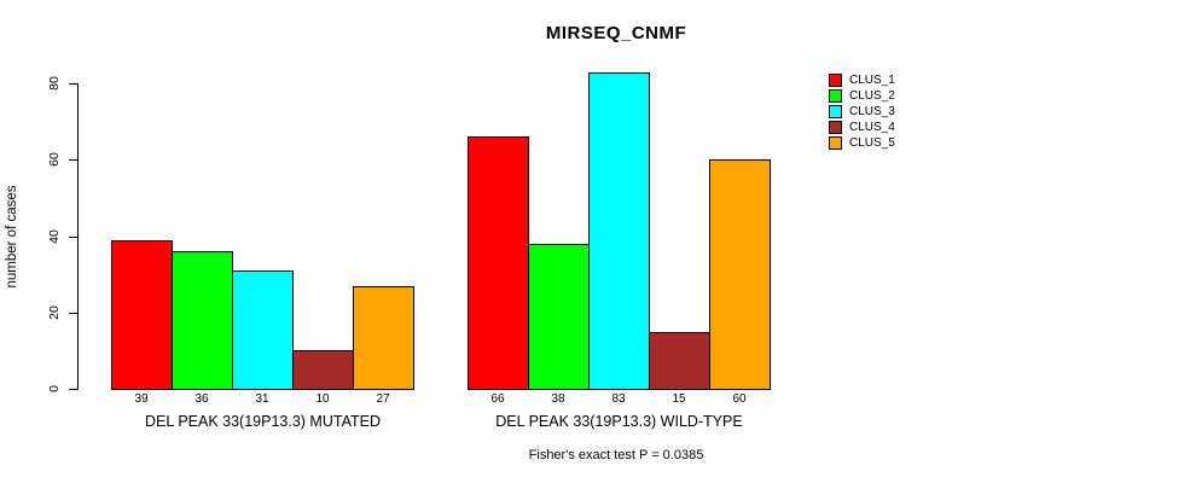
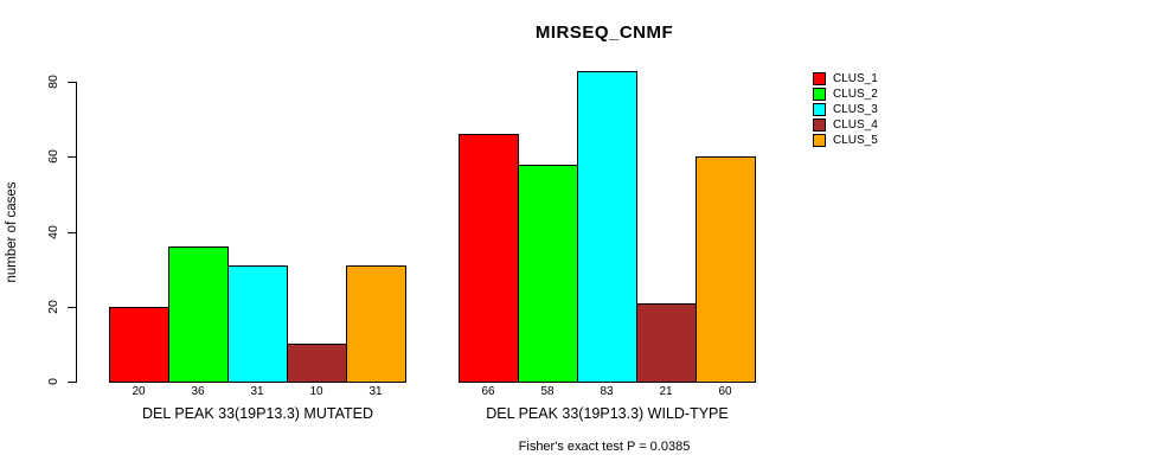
CLUS_1/DEL PEAK 33(19P13.3) MUTATED: 39 -> 20
CLUS_5/DEL PEAK 33(19P13.3) MUTATED: 27 -> 31
CLUS_2/DEL PEAK 33(19P13.3) WILD-TYPE: 38 -> 58
CLUS_4/DEL PEAK 33(19P13.3) WILD-TYPE: 15 -> 21
